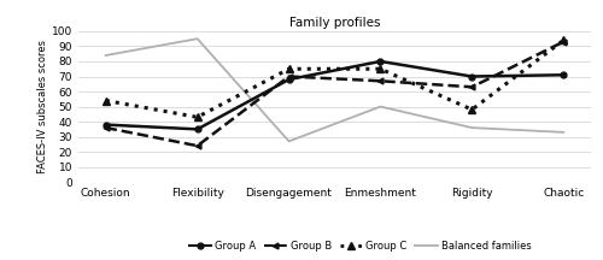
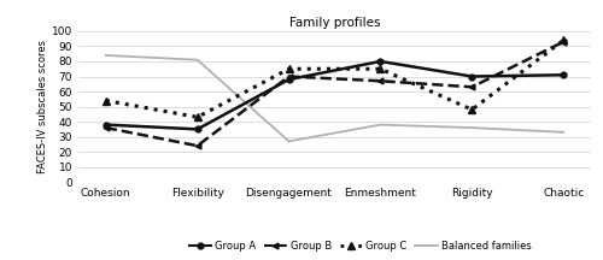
Balanced families/Flexibility: 95 -> 81
Balanced families/Enmeshment: 50 -> 38
